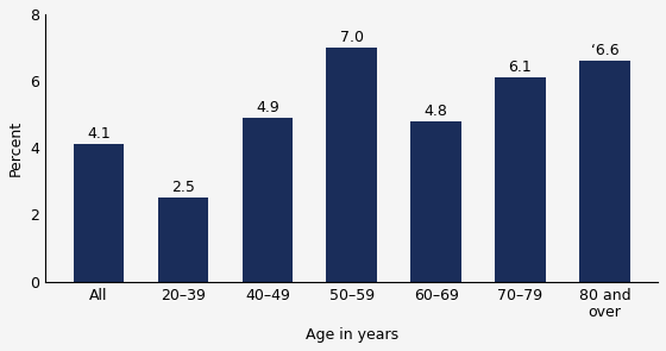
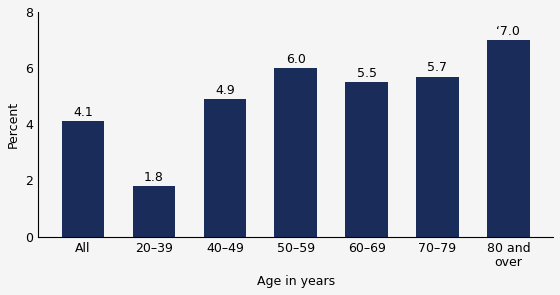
20–39: 2.5 -> 1.8
50–59: 7.0 -> 6.0
60–69: 4.8 -> 5.5
70–79: 6.1 -> 5.7
80 and over: ‘6.6 -> ‘7.0
